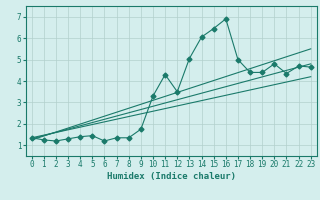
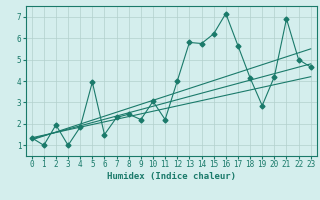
1: 1.25 -> 1.00
2: 1.20 -> 1.95
3: 1.30 -> 1.00
4: 1.40 -> 1.85
5: 1.45 -> 3.95
6: 1.20 -> 1.50
7: 1.35 -> 2.30
8: 1.35 -> 2.45
9: 1.75 -> 2.20
10: 3.30 -> 3.05
11: 4.30 -> 2.20
12: 3.50 -> 4.00
13: 5.05 -> 5.80
14: 6.05 -> 5.75
15: 6.45 -> 6.20
16: 6.90 -> 7.15
17: 5.00 -> 5.65
18: 4.40 -> 4.15
19: 4.40 -> 2.85
20: 4.80 -> 4.20
21: 4.35 -> 6.90
22: 4.70 -> 5.00
